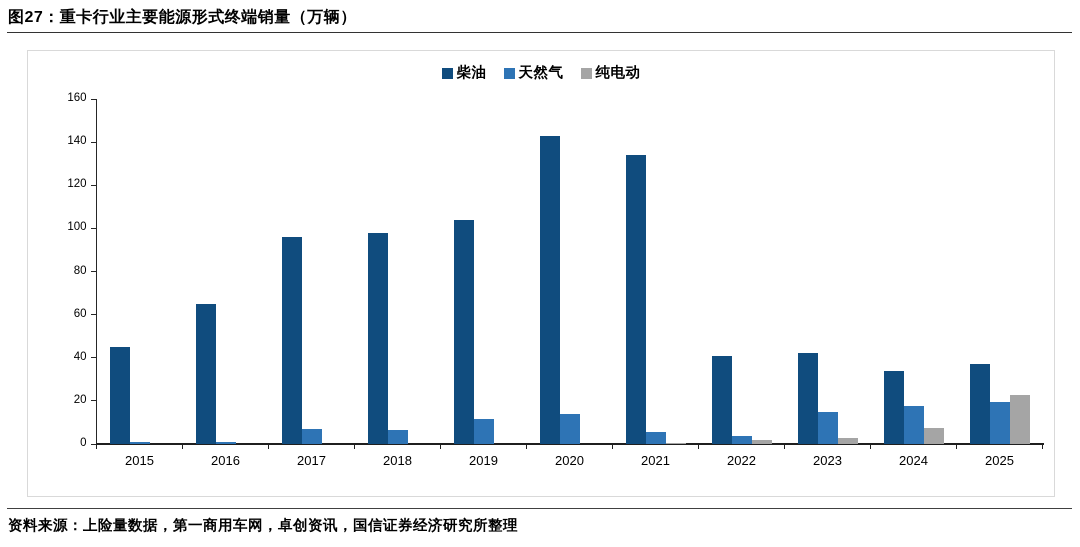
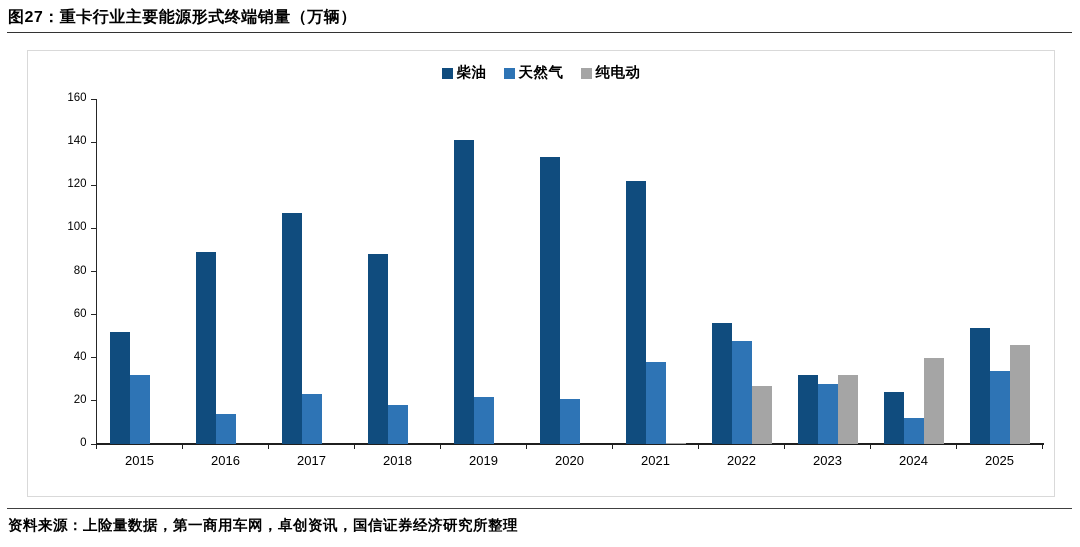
柴油/2015: 45 -> 52
天然气/2015: 1 -> 32
柴油/2016: 65 -> 89
天然气/2016: 1 -> 14
柴油/2017: 96 -> 107
天然气/2017: 7 -> 23
柴油/2018: 98 -> 88
天然气/2018: 6 -> 18
柴油/2019: 104 -> 141
天然气/2019: 12 -> 22
柴油/2020: 143 -> 133
天然气/2020: 14 -> 21
柴油/2021: 134 -> 122
天然气/2021: 6 -> 38
柴油/2022: 41 -> 56
天然气/2022: 4 -> 48
纯电动/2022: 2 -> 27
柴油/2023: 42 -> 32
天然气/2023: 15 -> 28
纯电动/2023: 3 -> 32
柴油/2024: 34 -> 24
天然气/2024: 18 -> 12
纯电动/2024: 8 -> 40
柴油/2025: 37 -> 54
天然气/2025: 20 -> 34
纯电动/2025: 22 -> 46
